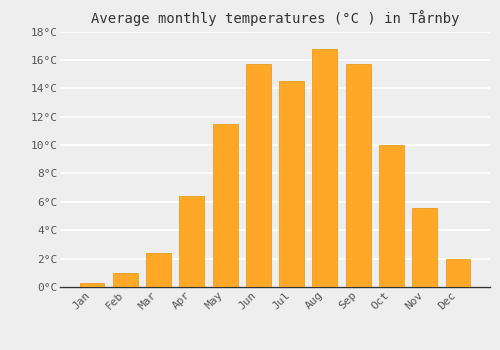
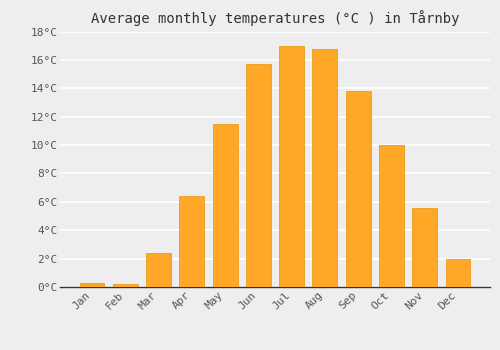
Feb: 1.0°C -> 0.2°C
Jul: 14.5°C -> 17.0°C
Sep: 15.7°C -> 13.8°C
